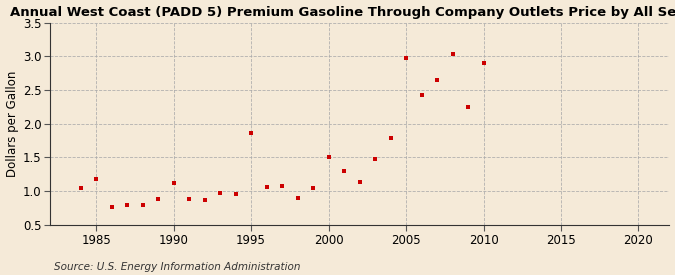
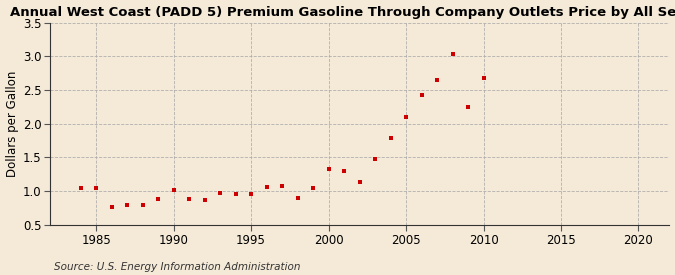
1985: 1.18 -> 1.05
1990: 1.12 -> 1.01
1995: 1.86 -> 0.96
2000: 1.50 -> 1.32
2005: 2.98 -> 2.10
2010: 2.90 -> 2.67
